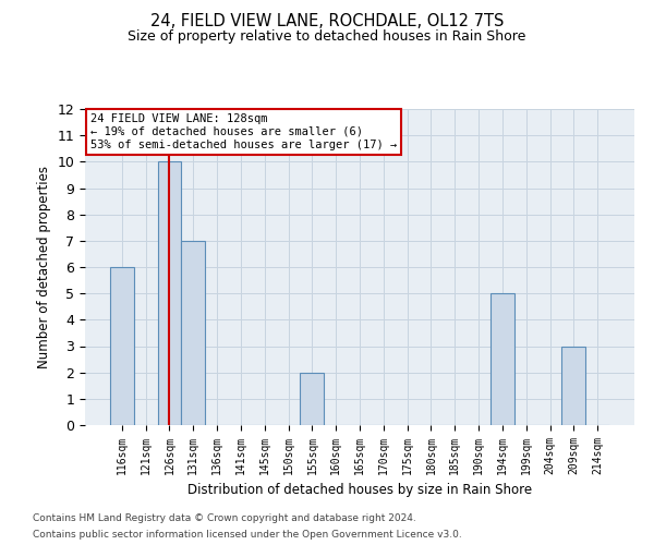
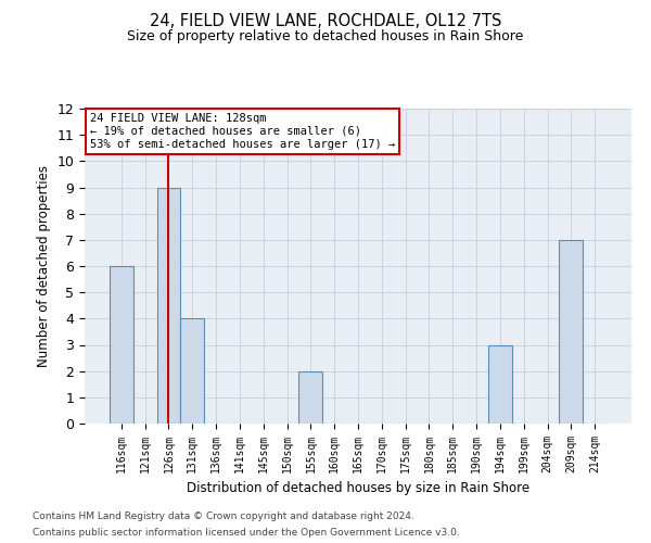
126sqm: 10 -> 9
131sqm: 7 -> 4
194sqm: 5 -> 3
209sqm: 3 -> 7
